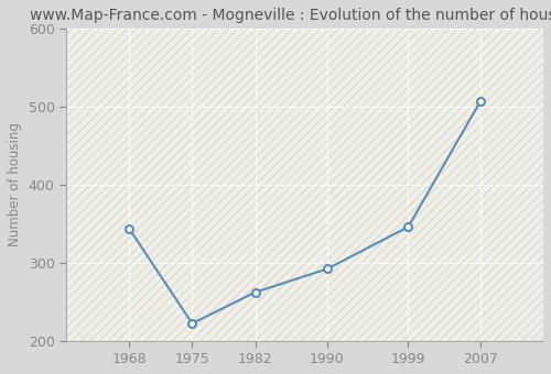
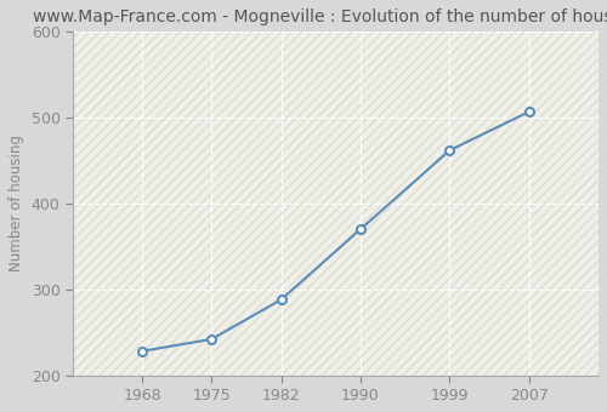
1968: 344 -> 228
1975: 222 -> 242
1982: 262 -> 288
1990: 292 -> 370
1999: 346 -> 462
